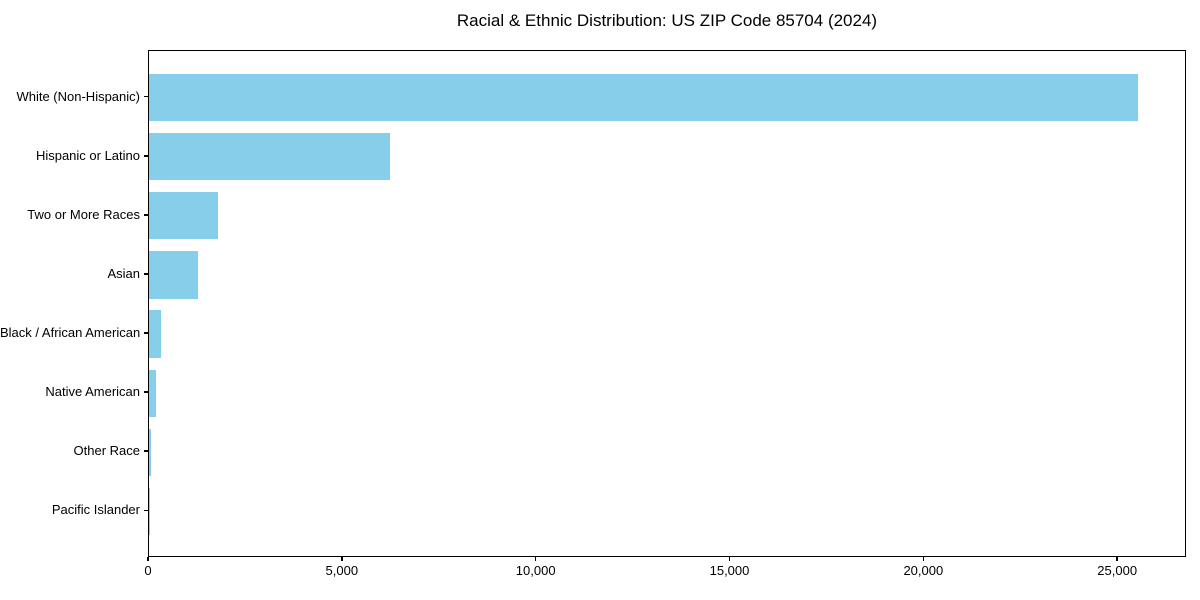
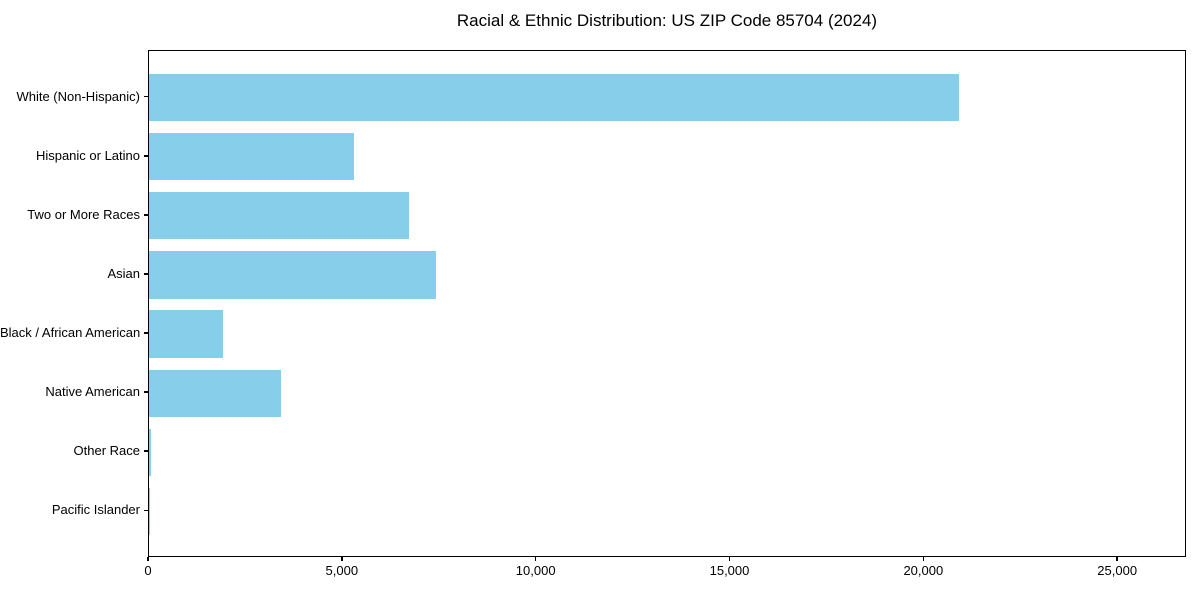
White (Non-Hispanic): 25500 -> 20900
Hispanic or Latino: 6200 -> 5300
Two or More Races: 1800 -> 6700
Asian: 1300 -> 7400
Black / African American: 300 -> 1900
Native American: 200 -> 3400
